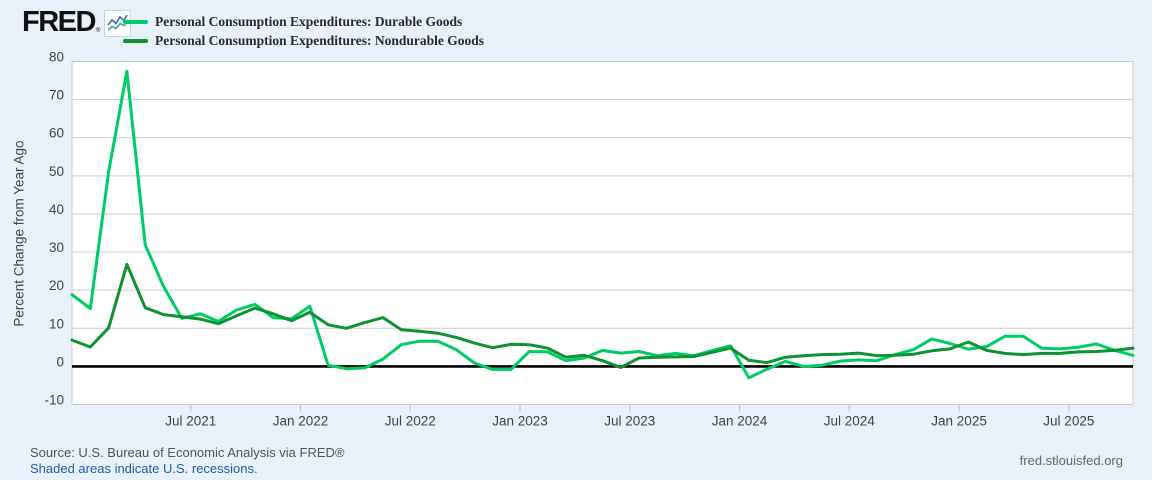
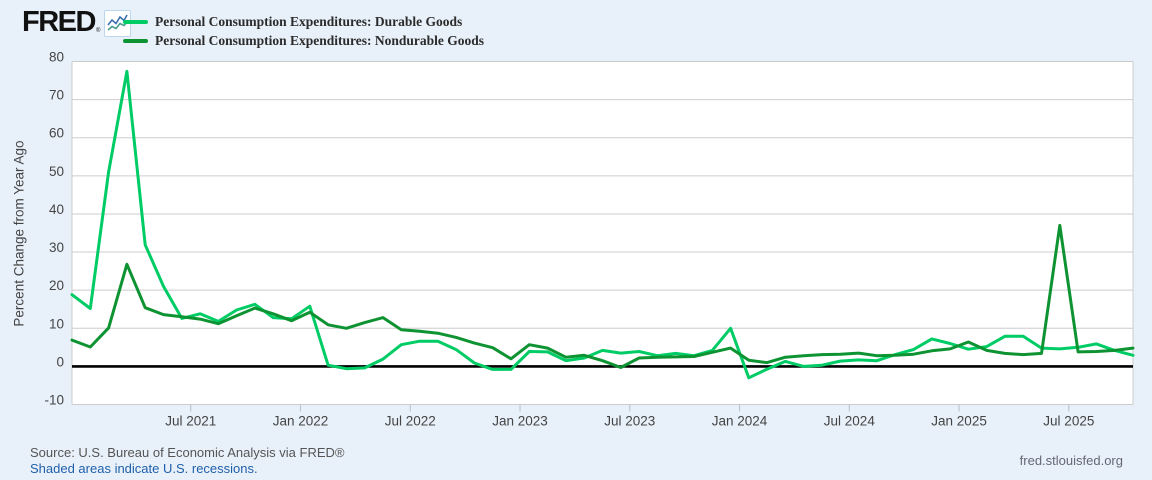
Personal Consumption Expenditures: Nondurable Goods/Jan 2023: 6 -> 2
Personal Consumption Expenditures: Durable Goods/Jan 2024: 5 -> 10
Personal Consumption Expenditures: Nondurable Goods/Jul 2025: 3 -> 37
